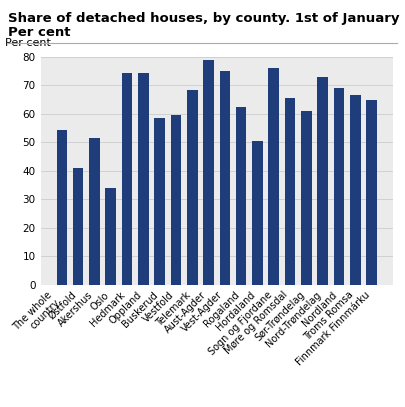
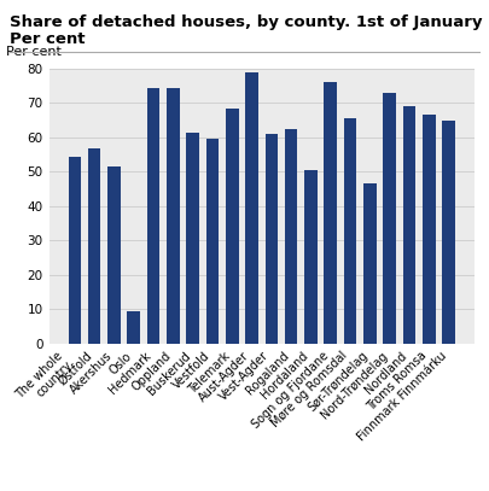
Østfold: 41.0 -> 57.0
Oslo: 34.0 -> 9.5
Buskerud: 58.5 -> 61.5
Vest-Agder: 75.0 -> 61.0
Sør-Trøndelag: 61.0 -> 46.5
